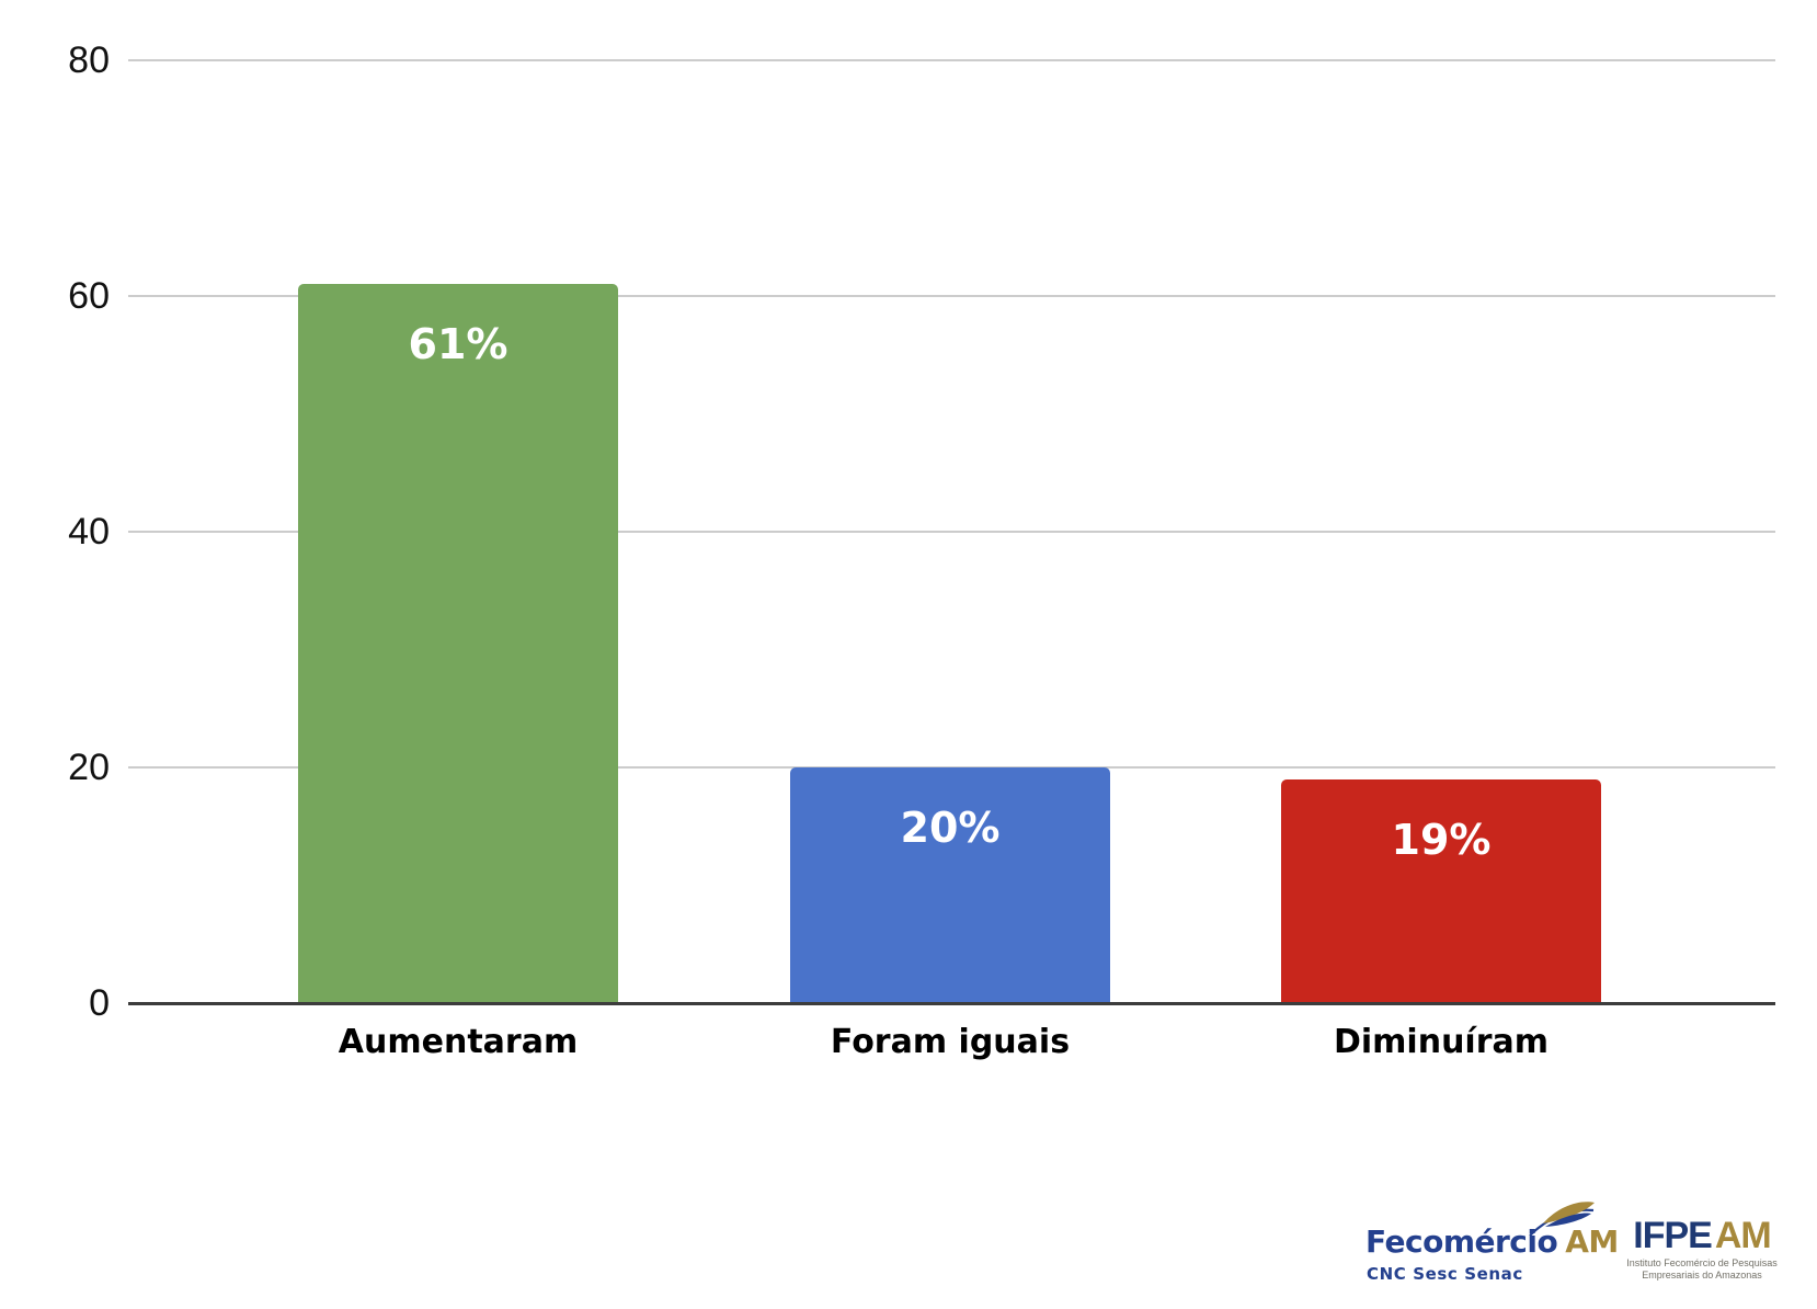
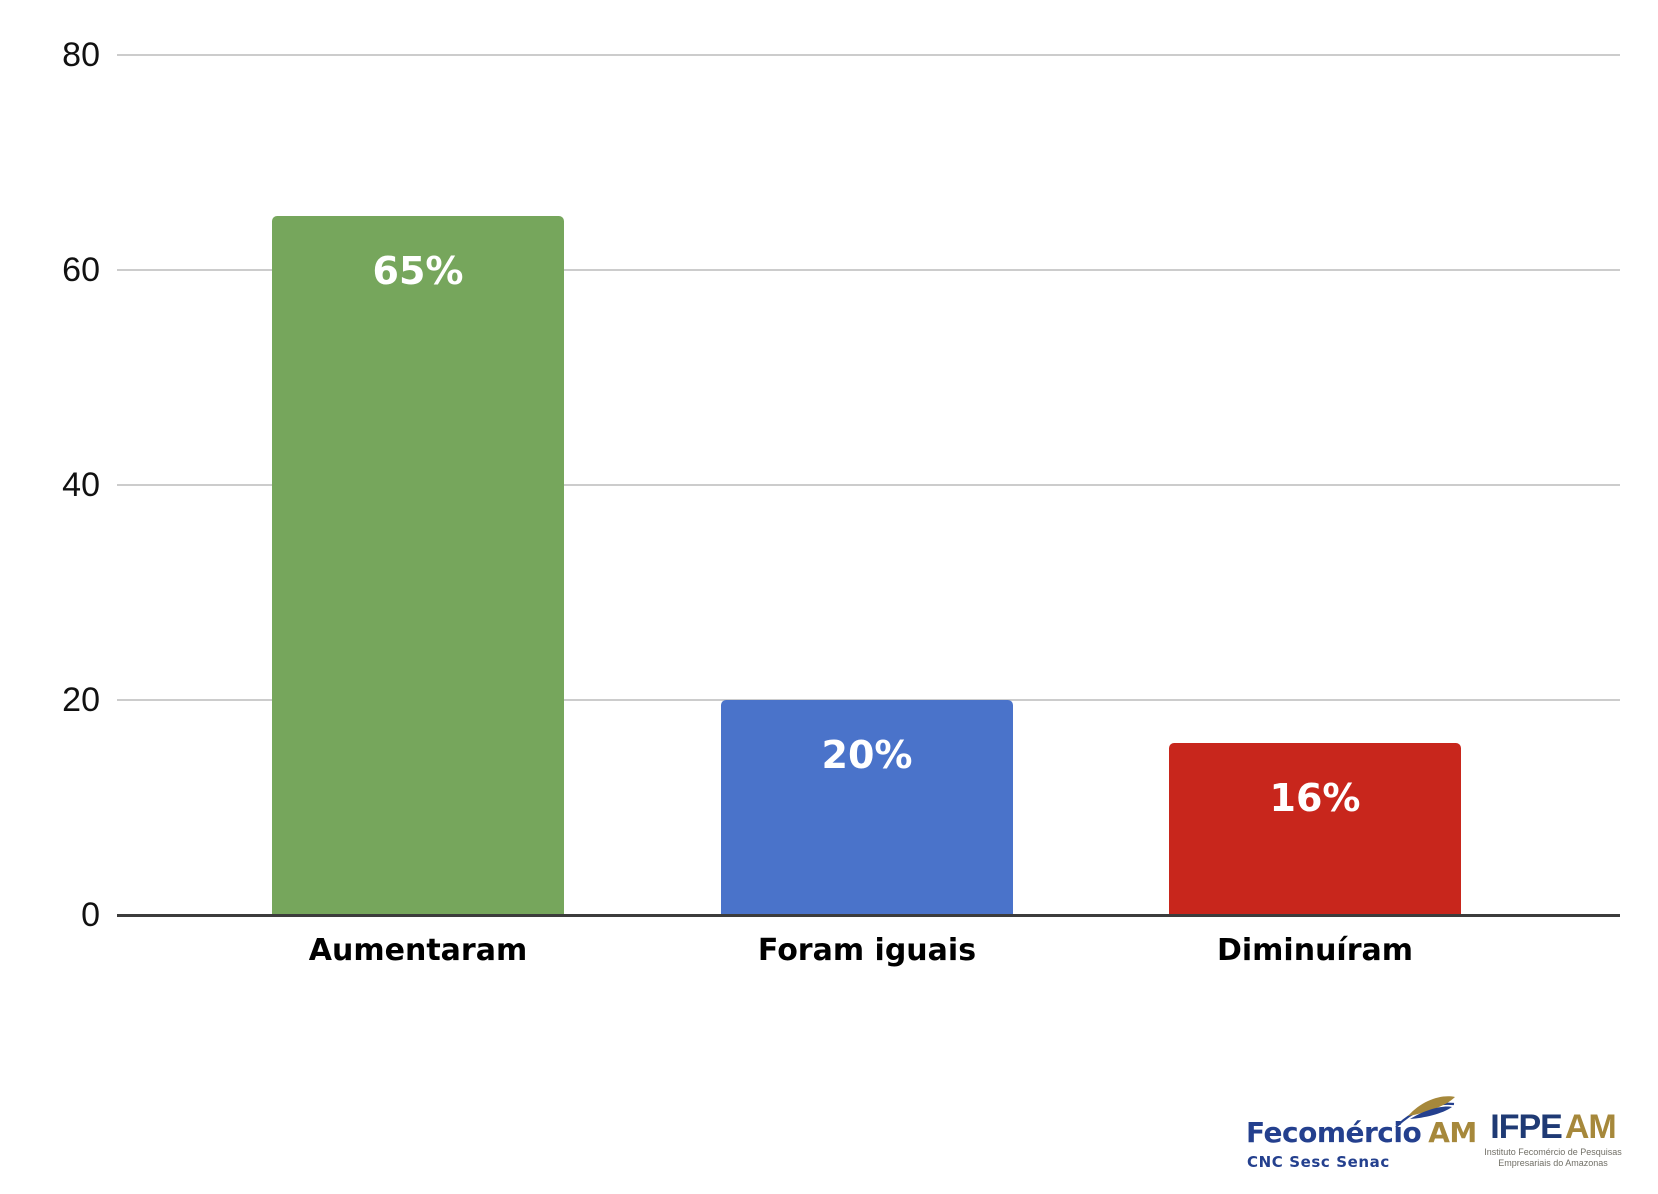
Aumentaram: 61% -> 65%
Diminuíram: 19% -> 16%
